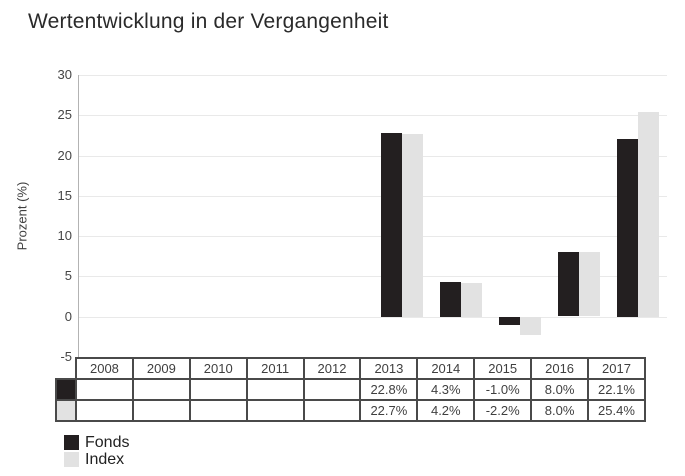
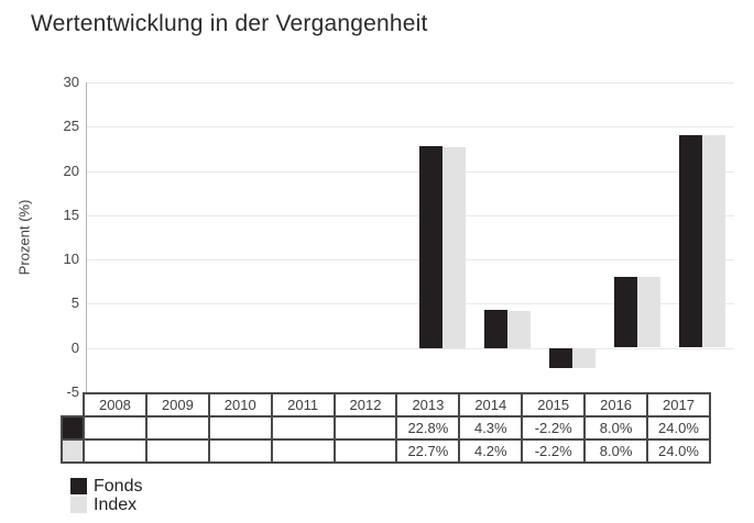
Fonds/2015: -1.0% -> -2.2%
Fonds/2017: 22.1% -> 24.0%
Index/2017: 25.4% -> 24.0%
